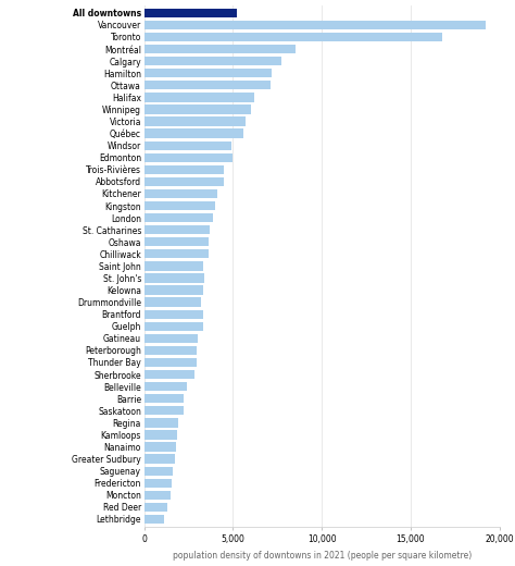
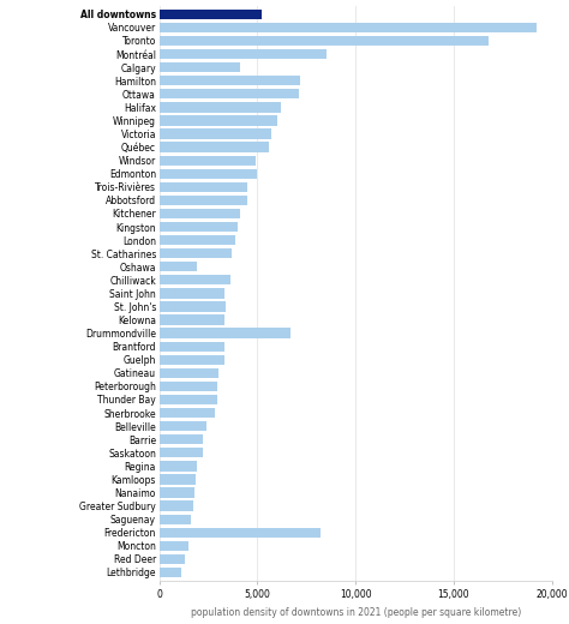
Calgary: 7,700 -> 4,100
Oshawa: 3,600 -> 1,900
Drummondville: 3,200 -> 6,700
Fredericton: 1,600 -> 8,200
